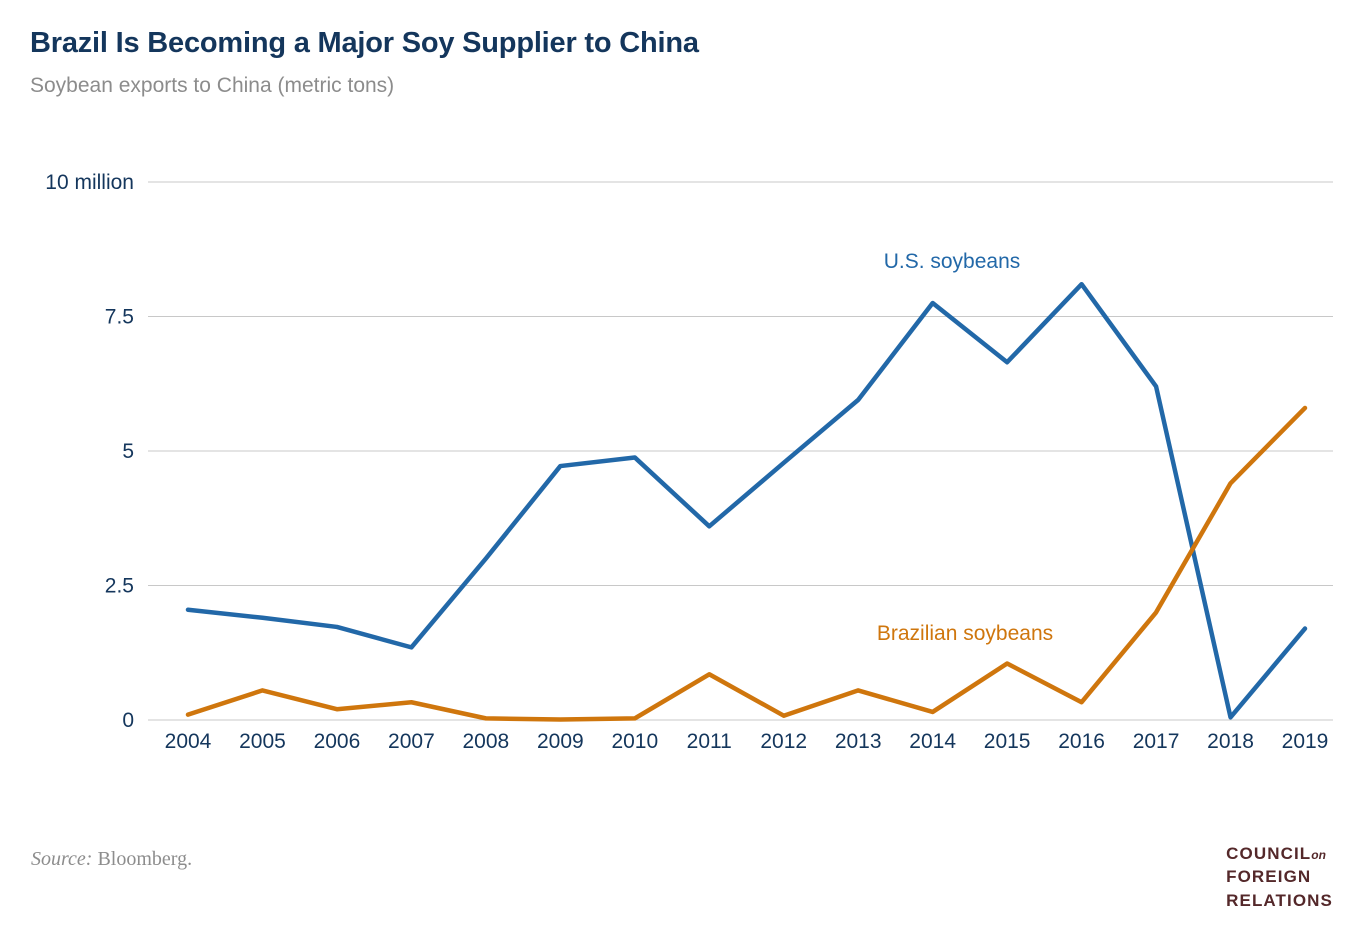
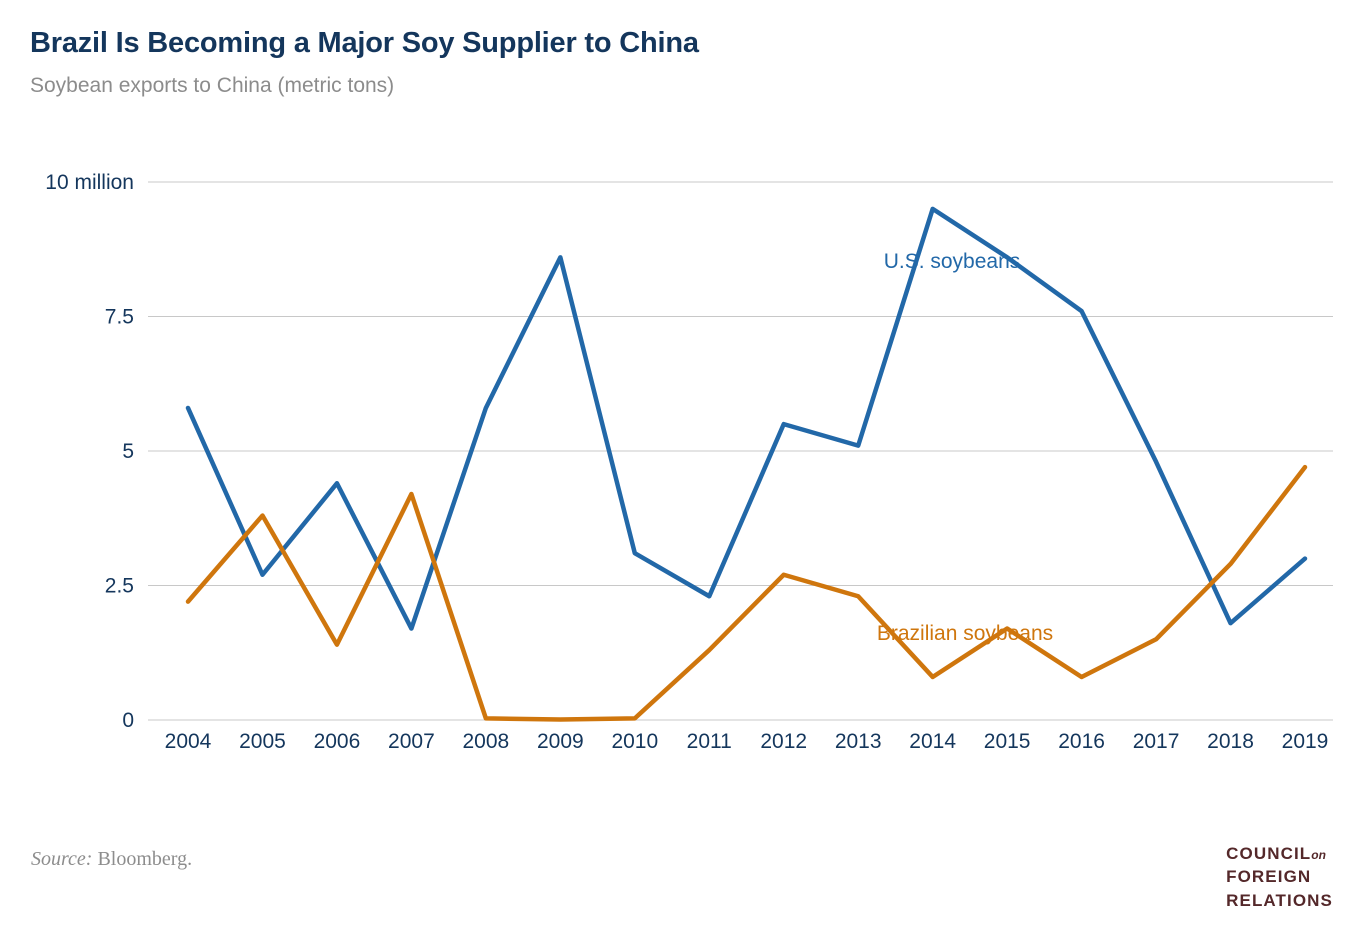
U.S. soybeans/2004: 2.0 -> 5.8
Brazilian soybeans/2004: 0.1 -> 2.2
U.S. soybeans/2005: 1.9 -> 2.7
Brazilian soybeans/2005: 0.6 -> 3.8
U.S. soybeans/2006: 1.7 -> 4.4
Brazilian soybeans/2006: 0.2 -> 1.4
U.S. soybeans/2007: 1.4 -> 1.7
Brazilian soybeans/2007: 0.3 -> 4.2
U.S. soybeans/2008: 3.0 -> 5.8
U.S. soybeans/2009: 4.7 -> 8.6
U.S. soybeans/2010: 4.9 -> 3.1
U.S. soybeans/2011: 3.6 -> 2.3
Brazilian soybeans/2011: 0.8 -> 1.3
U.S. soybeans/2012: 4.8 -> 5.5
Brazilian soybeans/2012: 0.1 -> 2.7
U.S. soybeans/2013: 6.0 -> 5.1
Brazilian soybeans/2013: 0.6 -> 2.3
U.S. soybeans/2014: 7.8 -> 9.5
Brazilian soybeans/2014: 0.1 -> 0.8
U.S. soybeans/2015: 6.7 -> 8.6
Brazilian soybeans/2015: 1.1 -> 1.7
U.S. soybeans/2016: 8.1 -> 7.6
Brazilian soybeans/2016: 0.3 -> 0.8
U.S. soybeans/2017: 6.2 -> 4.8
Brazilian soybeans/2017: 2.0 -> 1.5
U.S. soybeans/2018: 0.1 -> 1.8
Brazilian soybeans/2018: 4.4 -> 2.9
U.S. soybeans/2019 YTD: 1.7 -> 3.0
Brazilian soybeans/2019 YTD: 5.8 -> 4.7
